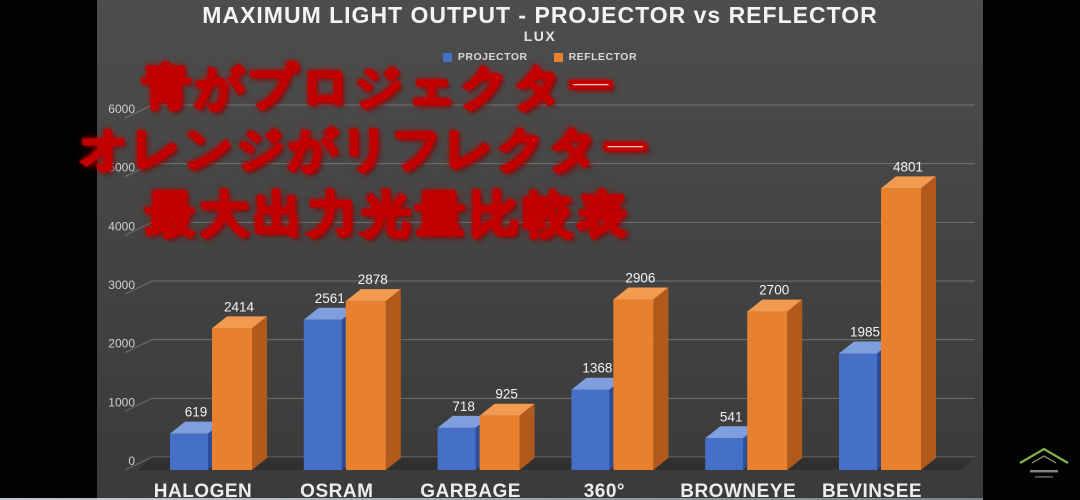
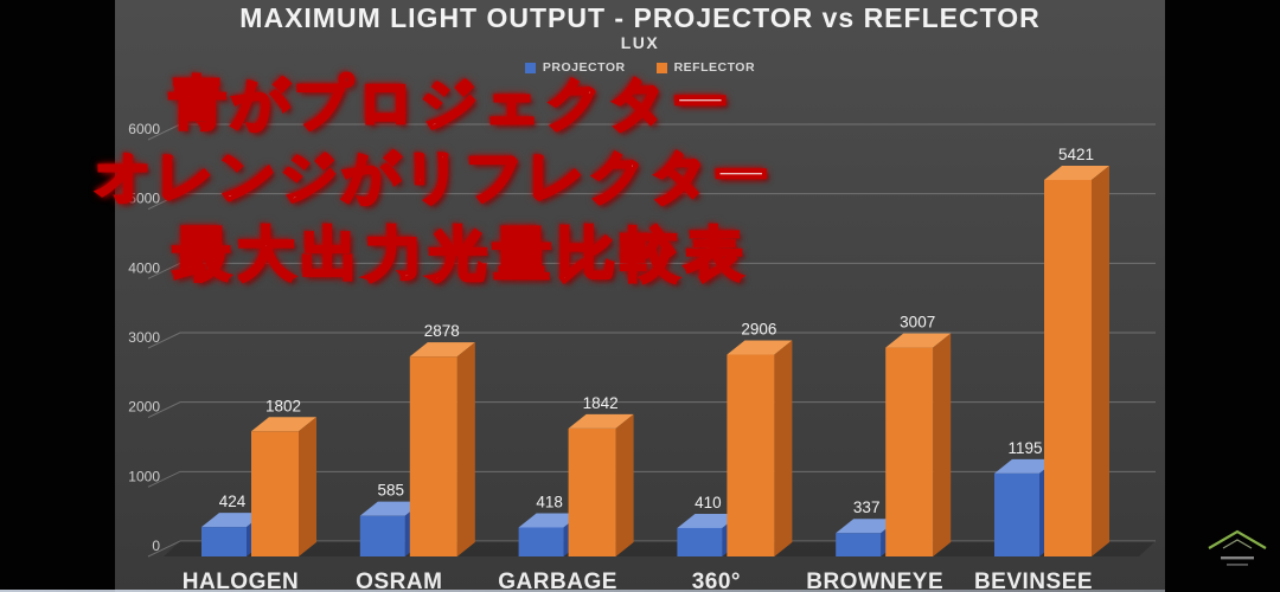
PROJECTOR/HALOGEN: 619 -> 424
REFLECTOR/HALOGEN: 2414 -> 1802
PROJECTOR/OSRAM: 2561 -> 585
PROJECTOR/GARBAGE: 718 -> 418
REFLECTOR/GARBAGE: 925 -> 1842
PROJECTOR/360°: 1368 -> 410
PROJECTOR/BROWNEYE: 541 -> 337
REFLECTOR/BROWNEYE: 2700 -> 3007
PROJECTOR/BEVINSEE: 1985 -> 1195
REFLECTOR/BEVINSEE: 4801 -> 5421
